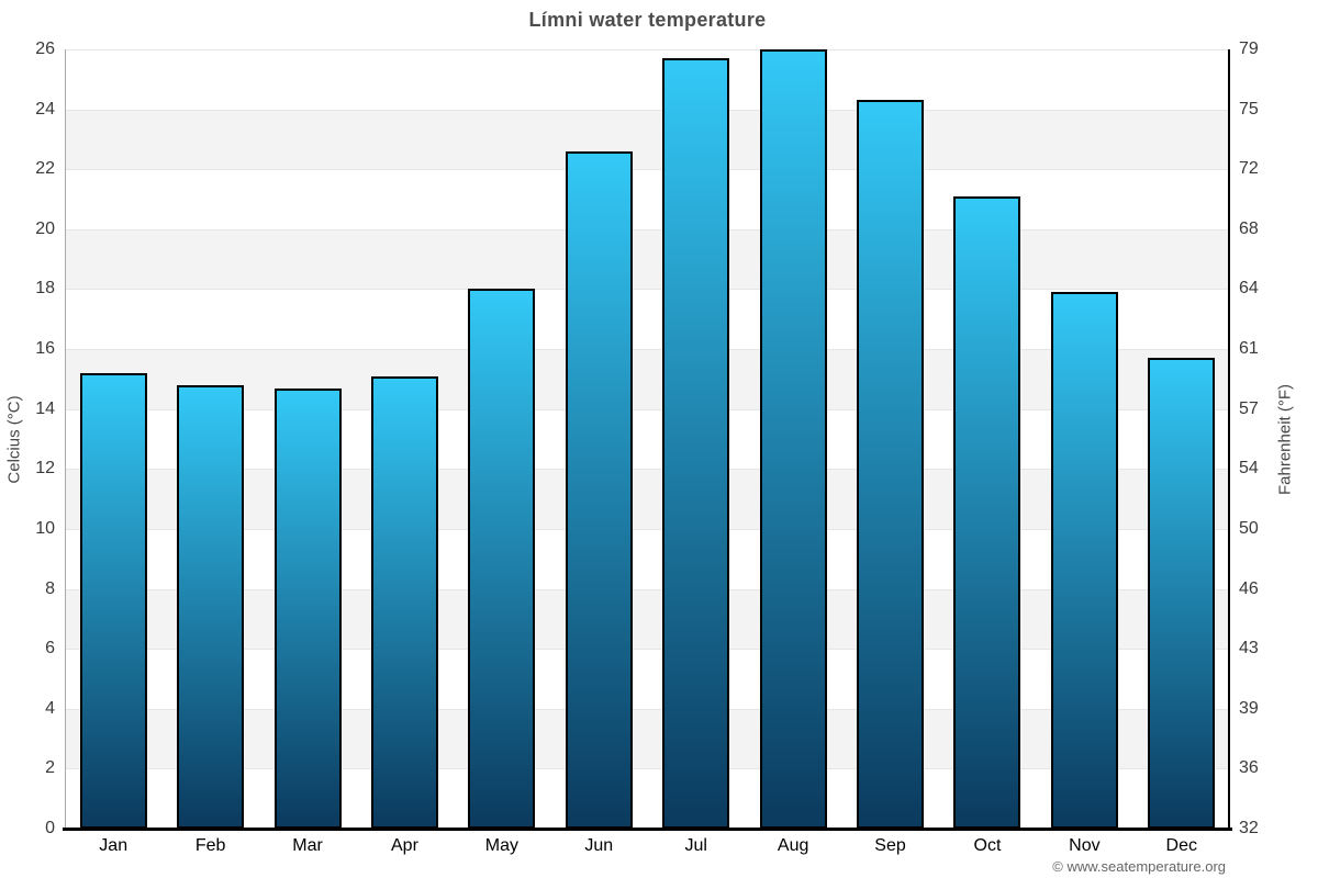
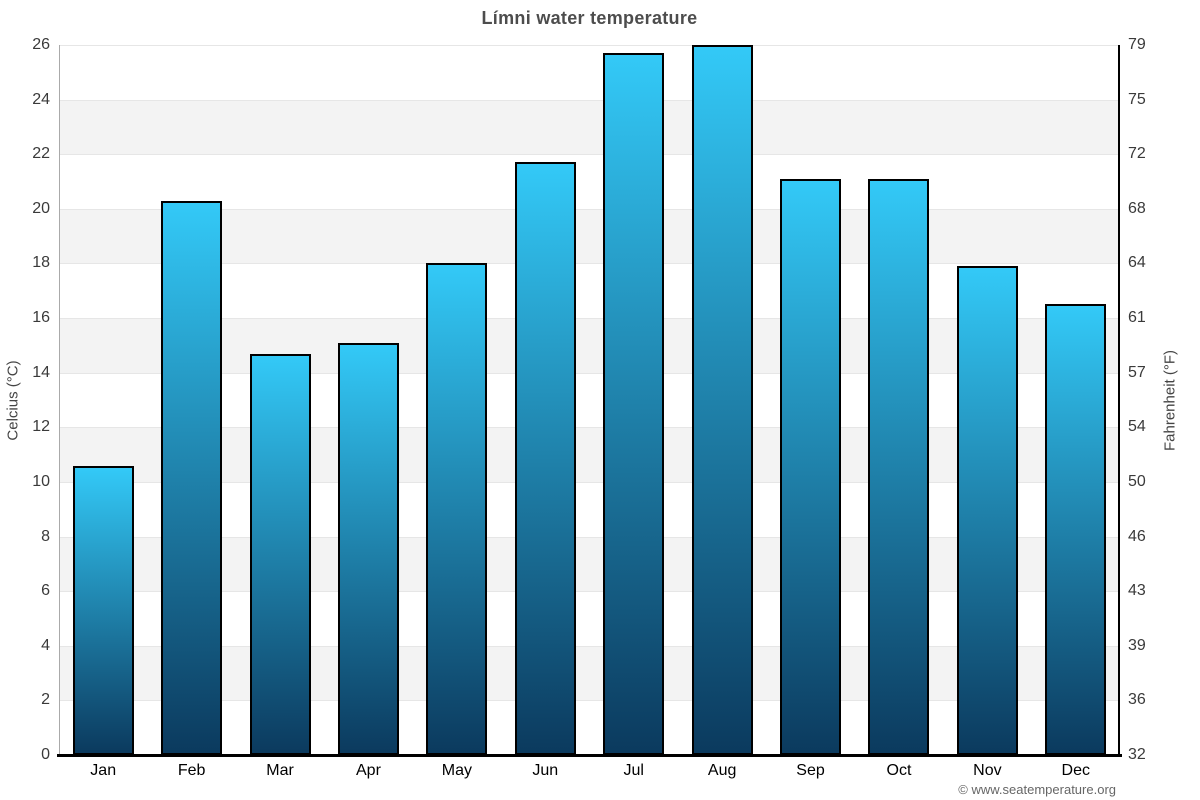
Jan: 15.2 -> 10.6
Feb: 14.8 -> 20.3
Jun: 22.6 -> 21.7
Sep: 24.3 -> 21.1
Dec: 15.7 -> 16.5
